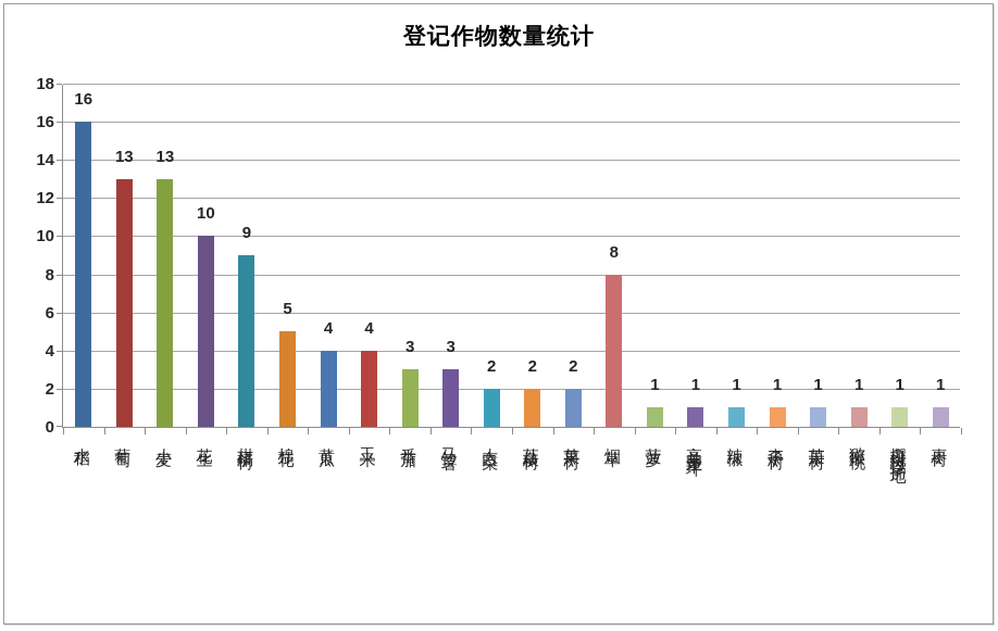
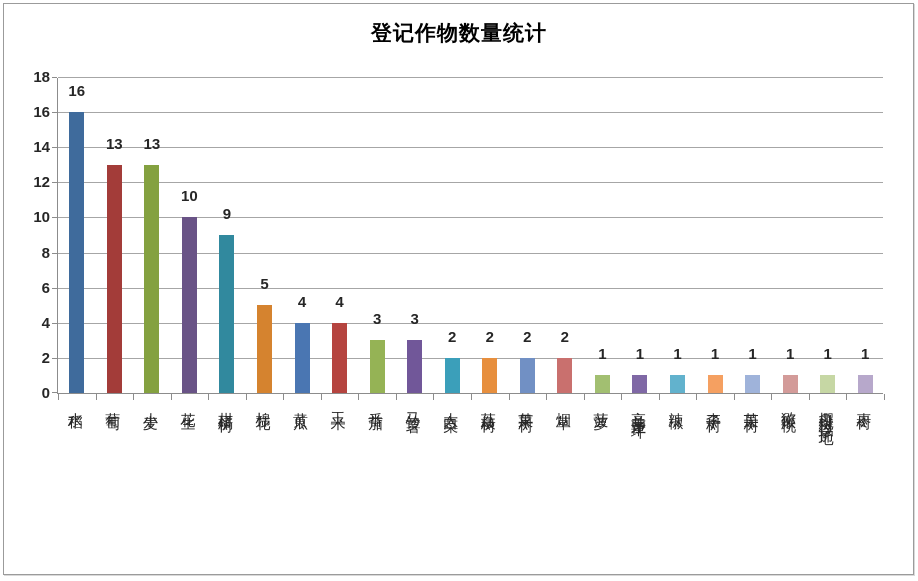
烟草: 8 -> 2
